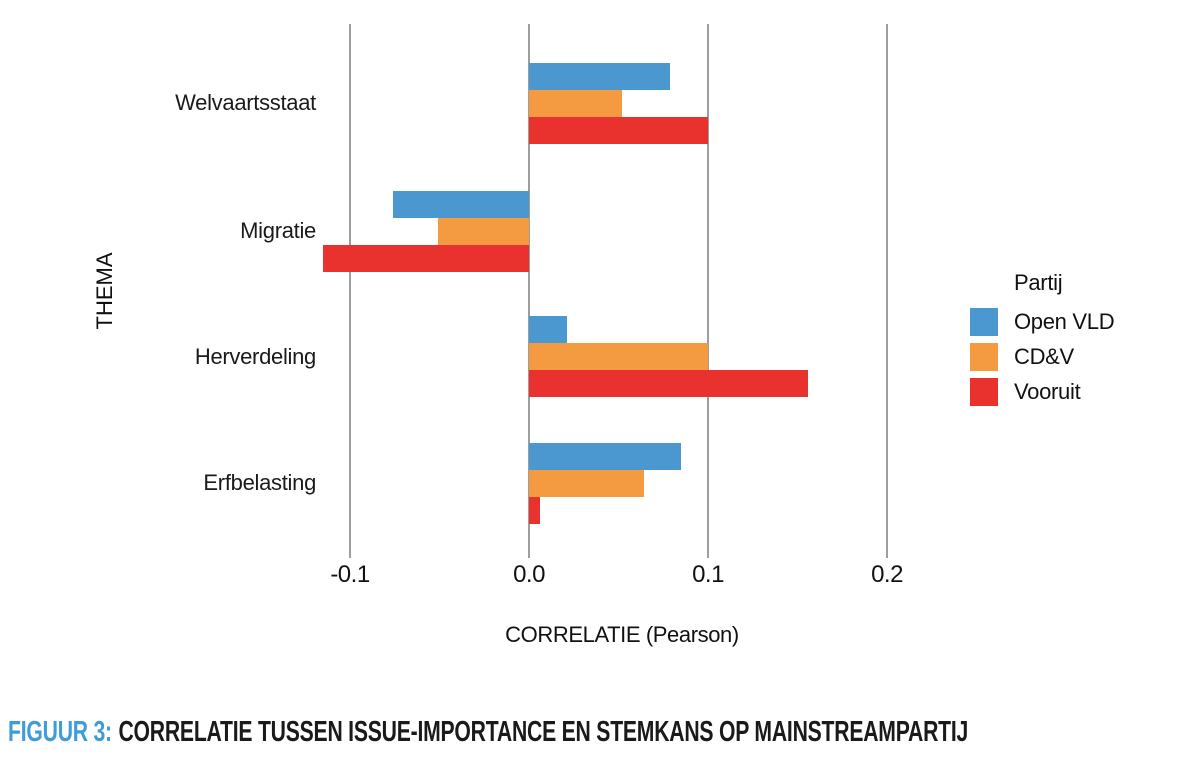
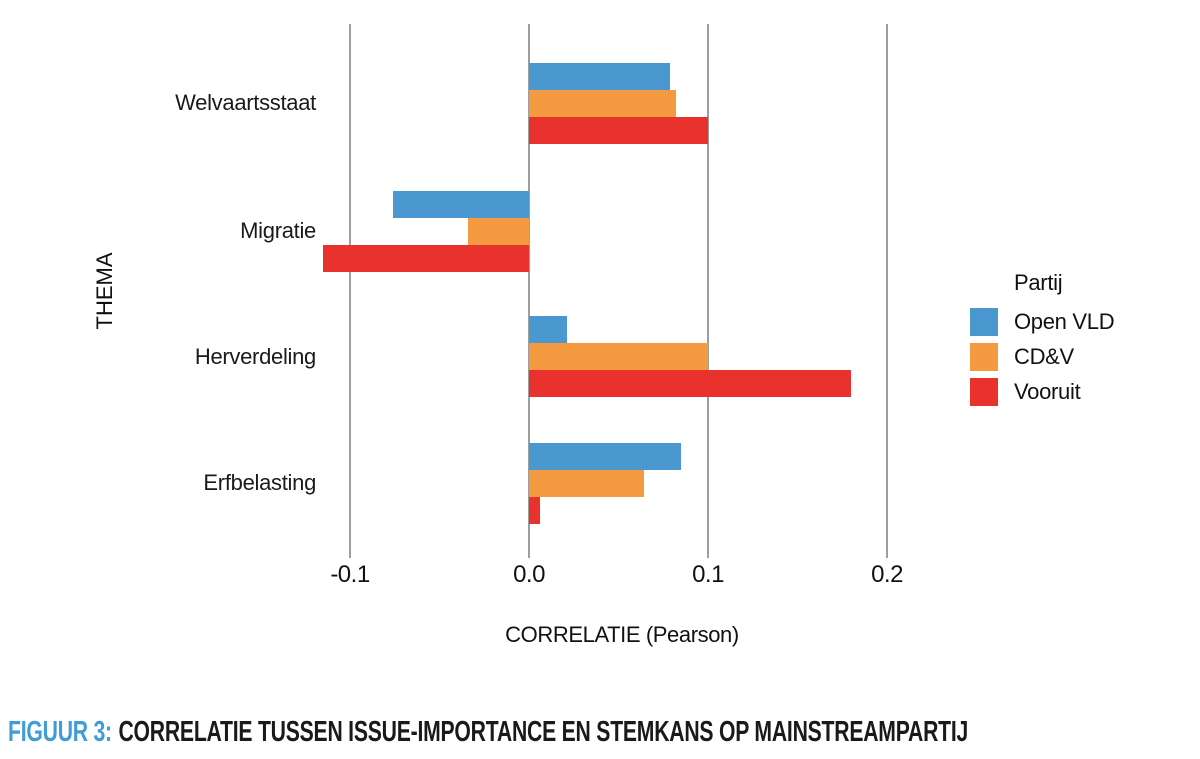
CD&V/Welvaartsstaat: 0.052 -> 0.082
CD&V/Migratie: -0.051 -> -0.034
Vooruit/Herverdeling: 0.156 -> 0.180
